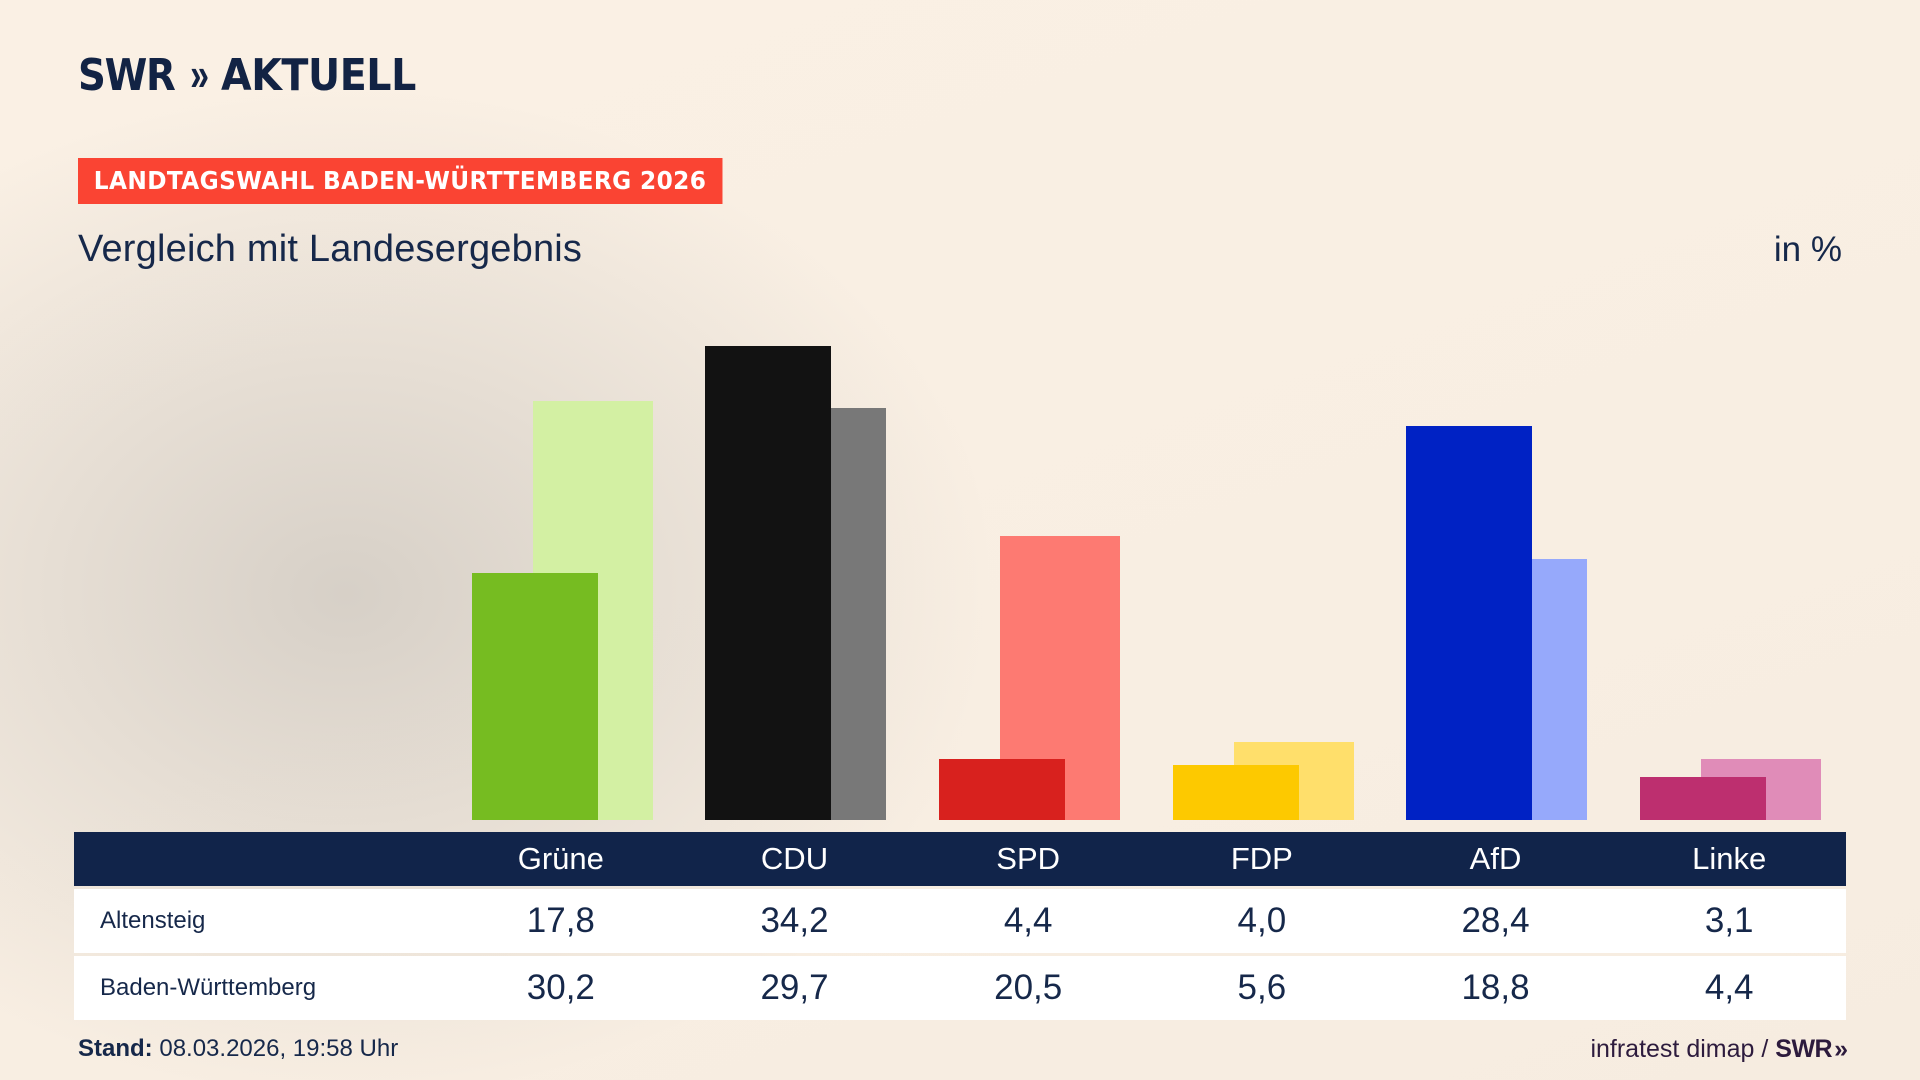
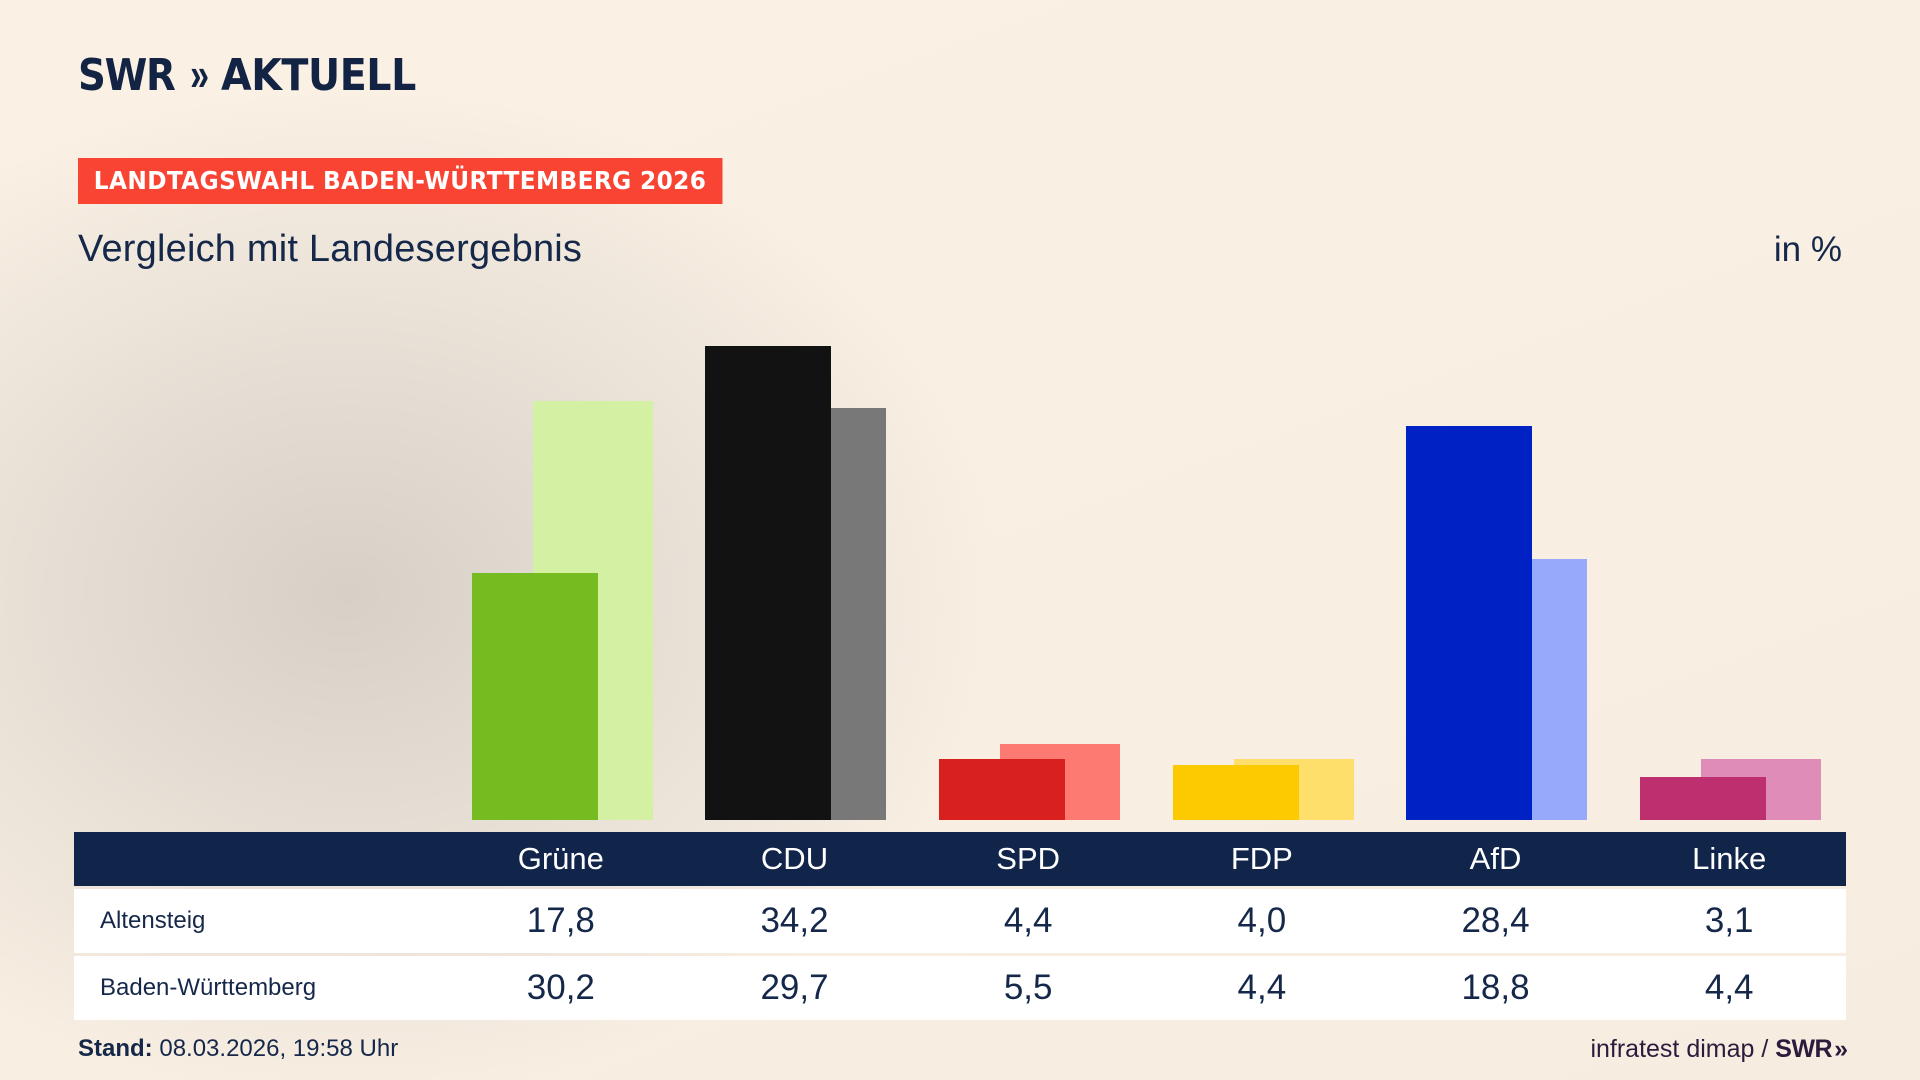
Baden-Württemberg/SPD: 20,5 -> 5,5
Baden-Württemberg/FDP: 5,6 -> 4,4
